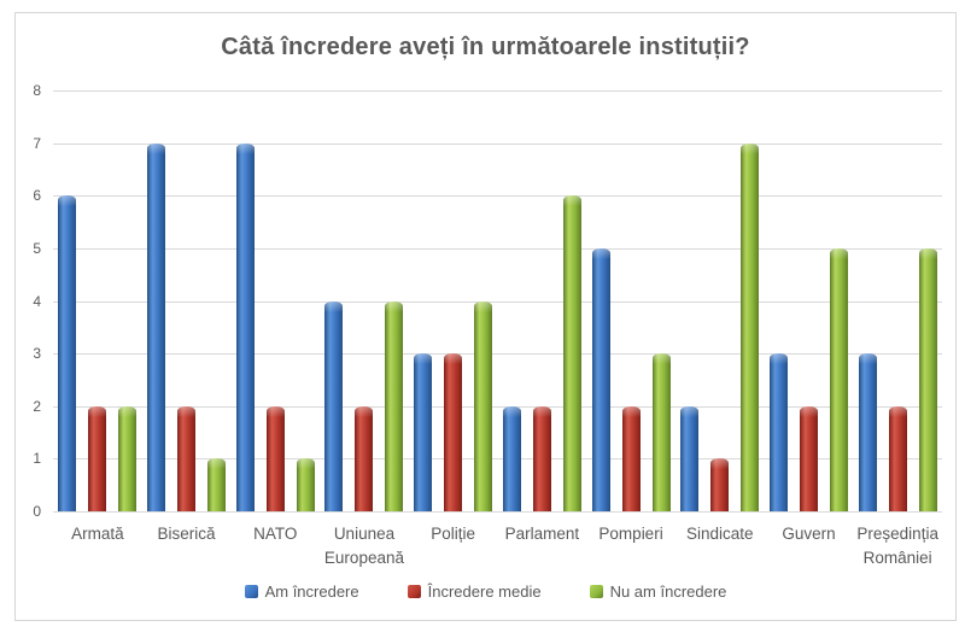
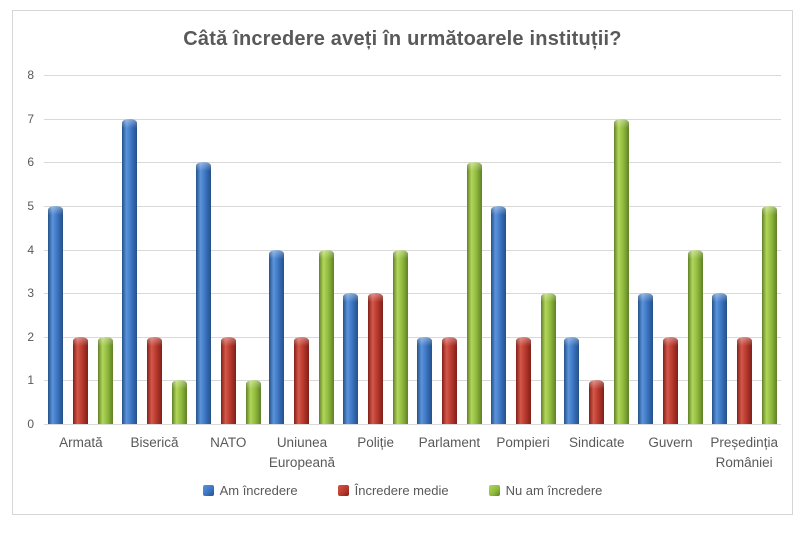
Am încredere/Armată: 6 -> 5
Am încredere/NATO: 7 -> 6
Nu am încredere/Guvern: 5 -> 4
